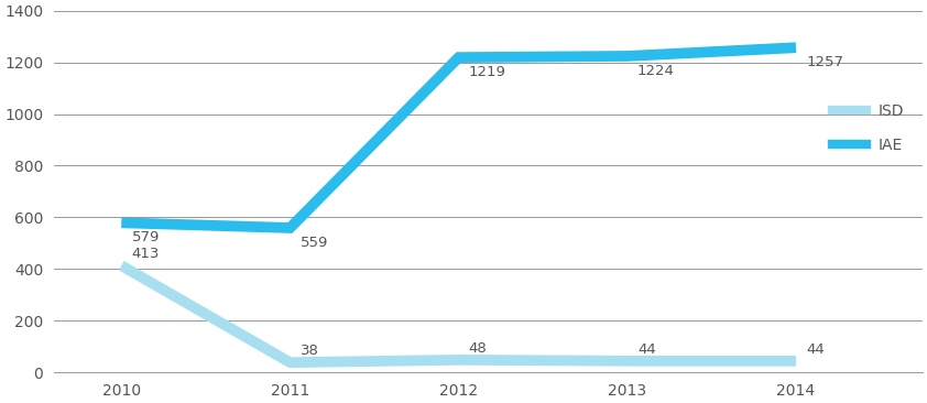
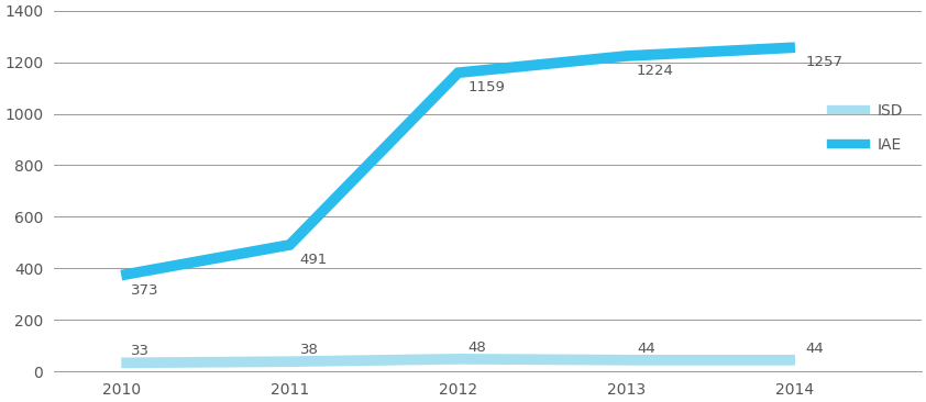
IAE/2010: 579 -> 373
ISD/2010: 413 -> 33
IAE/2011: 559 -> 491
IAE/2012: 1219 -> 1159
